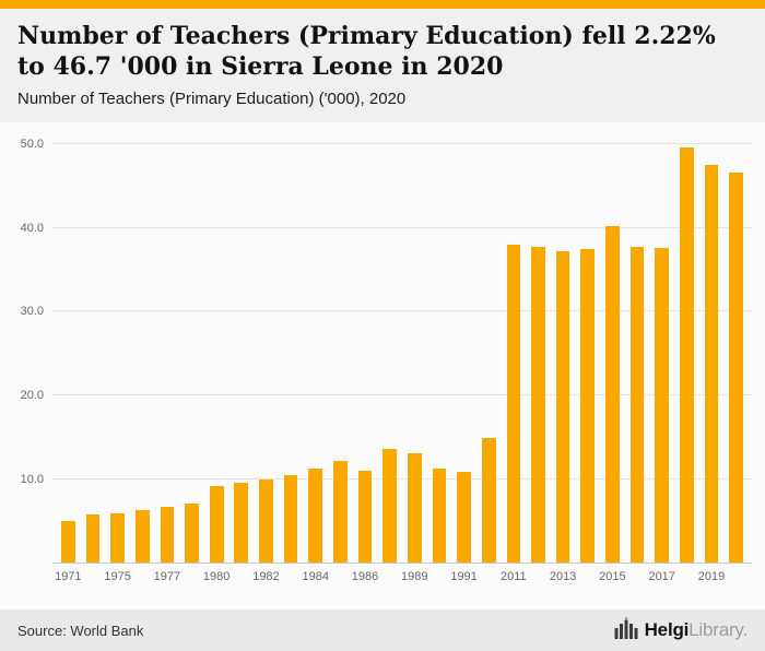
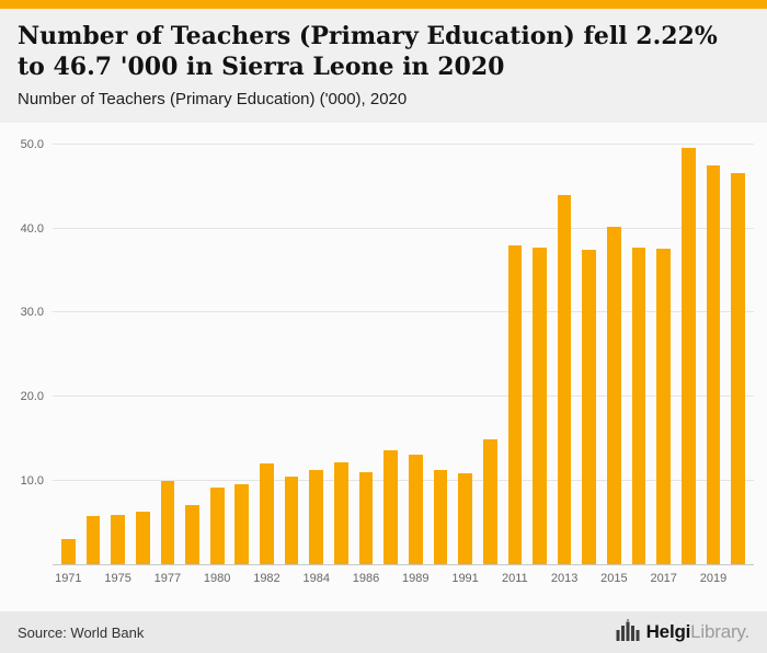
1971: 5 -> 3
1977: 7 -> 10
1982: 10 -> 12
2013: 37 -> 44
